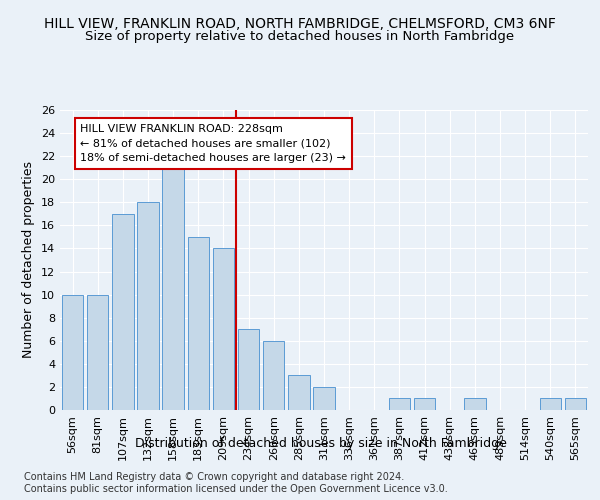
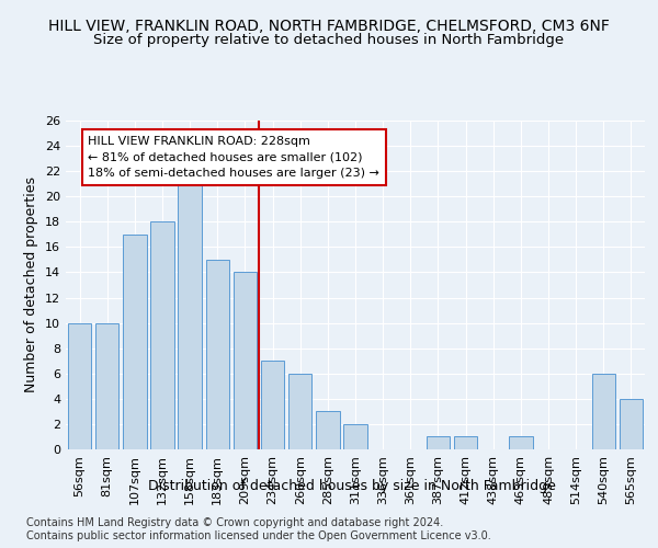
540sqm: 1 -> 6
565sqm: 1 -> 4
